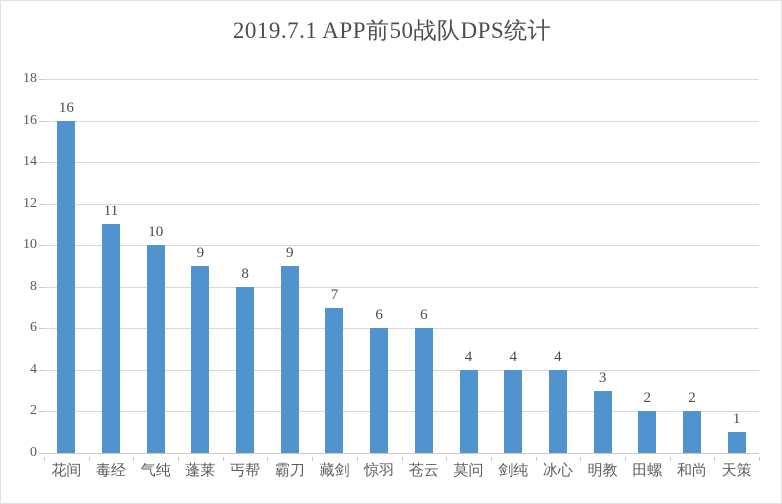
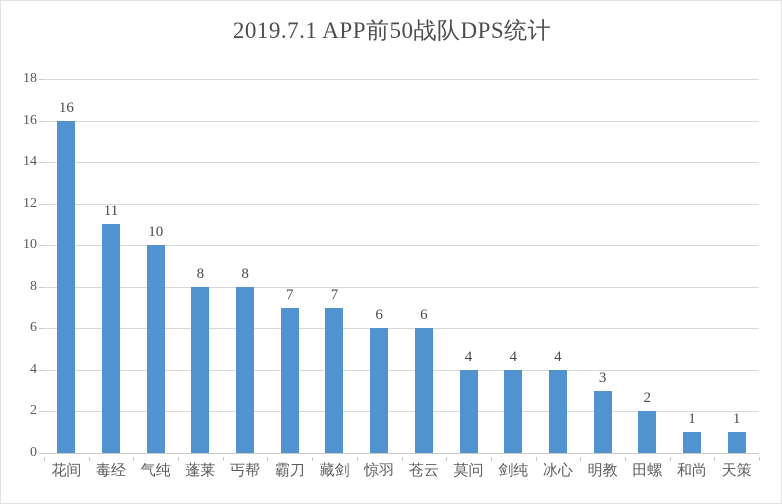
蓬莱: 9 -> 8
霸刀: 9 -> 7
和尚: 2 -> 1
